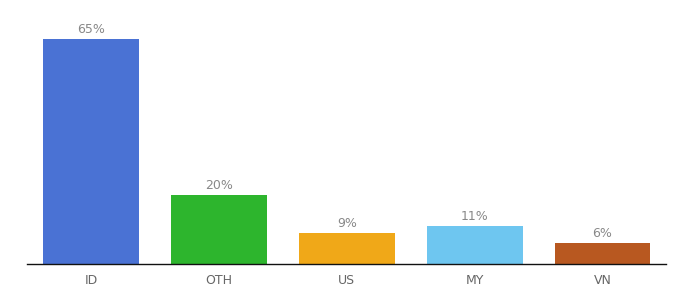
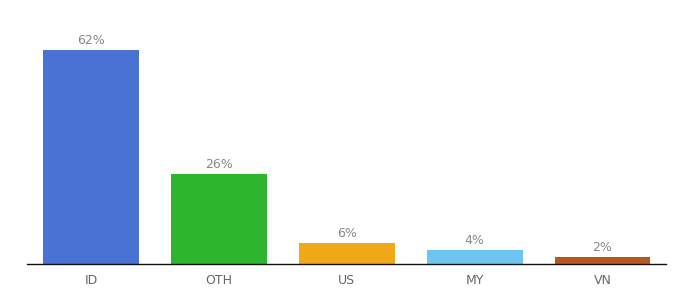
ID: 65% -> 62%
OTH: 20% -> 26%
US: 9% -> 6%
MY: 11% -> 4%
VN: 6% -> 2%
